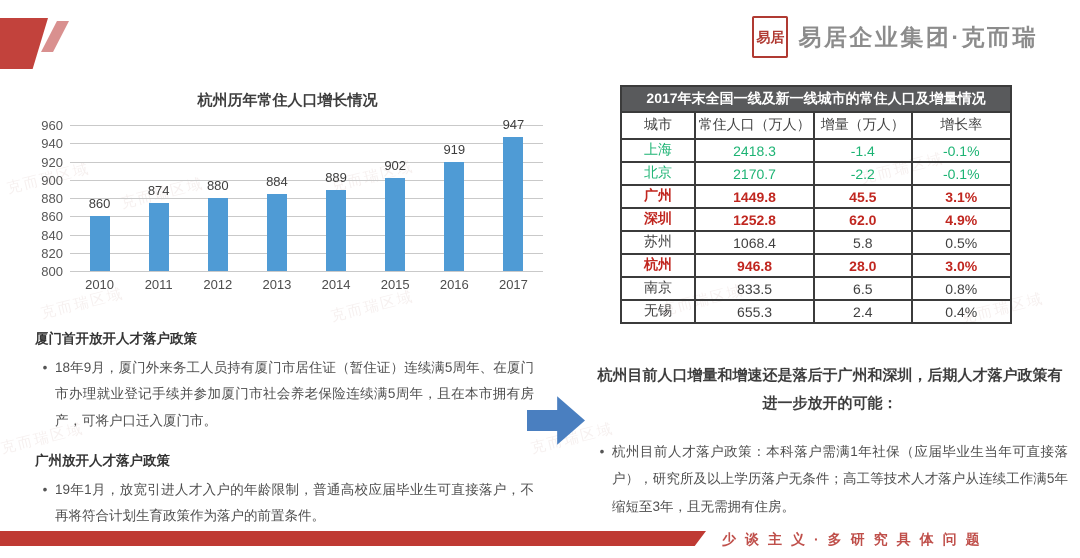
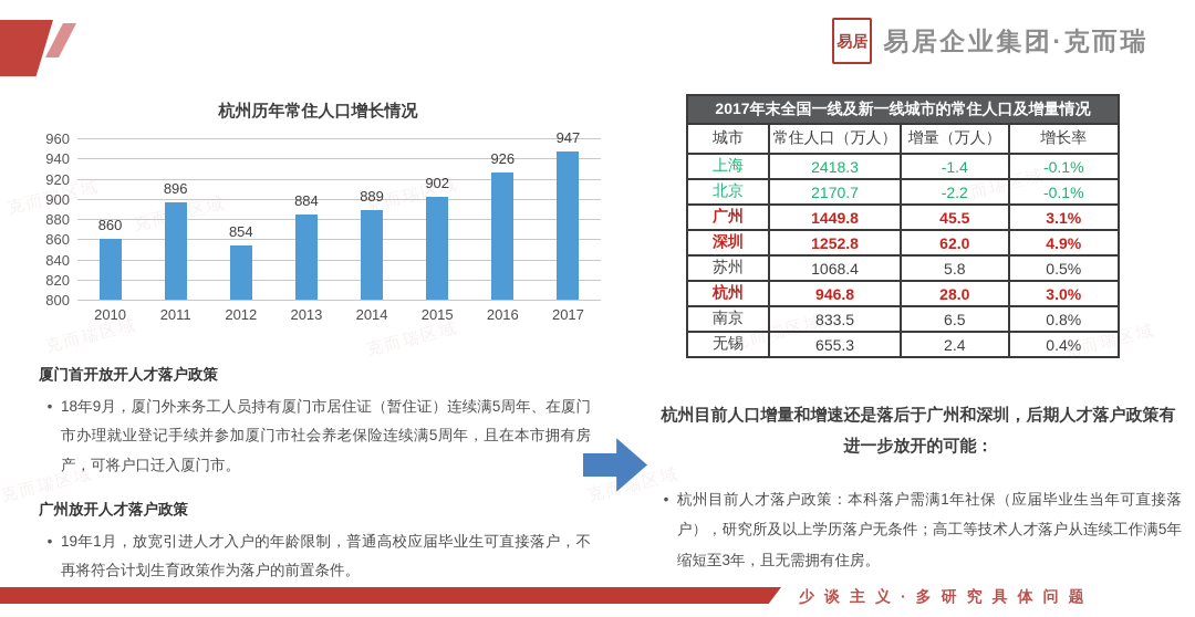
2011: 874 -> 896
2012: 880 -> 854
2016: 919 -> 926
